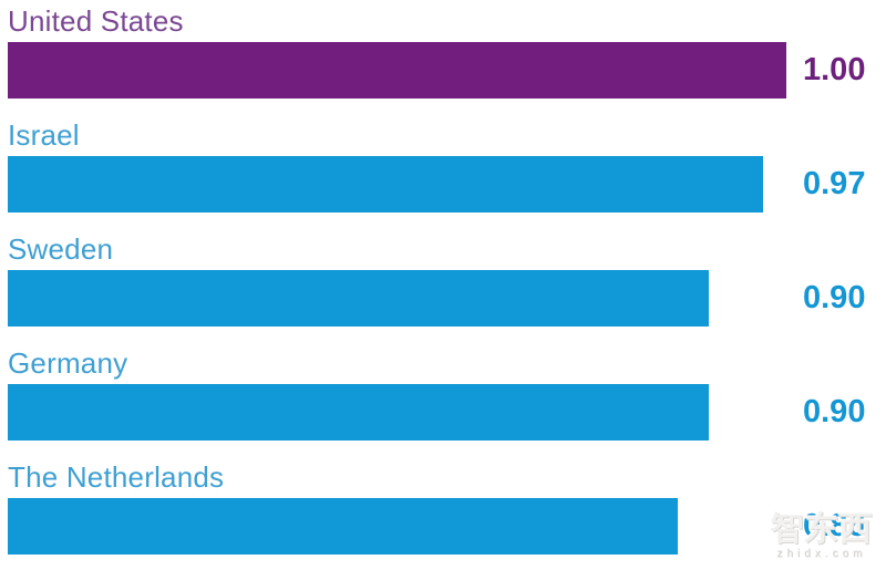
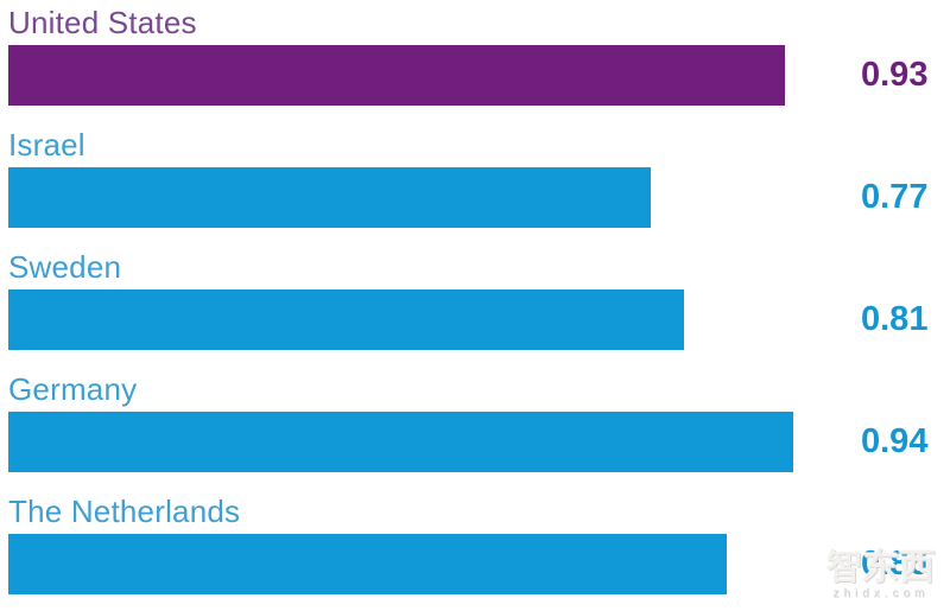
United States: 1.00 -> 0.93
Israel: 0.97 -> 0.77
Sweden: 0.90 -> 0.81
Germany: 0.90 -> 0.94
